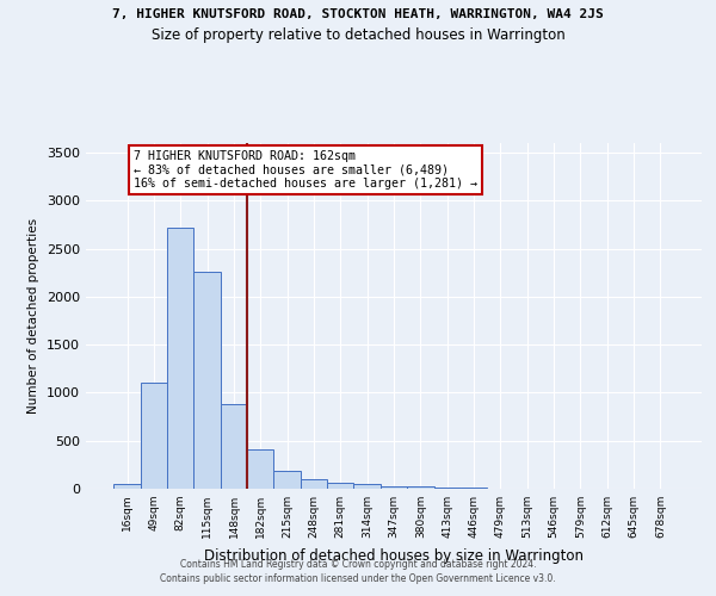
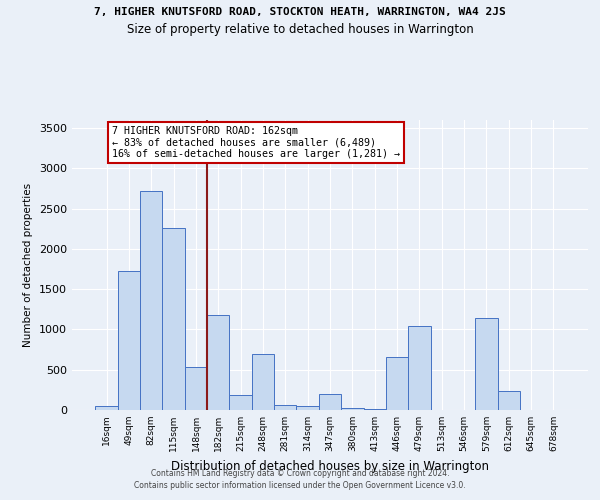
49sqm: 1100 -> 1720
148sqm: 880 -> 540
182sqm: 420 -> 1180
248sqm: 100 -> 700
347sqm: 30 -> 200
446sqm: 10 -> 660
479sqm: 0 -> 1040
579sqm: 0 -> 1140
612sqm: 0 -> 240
